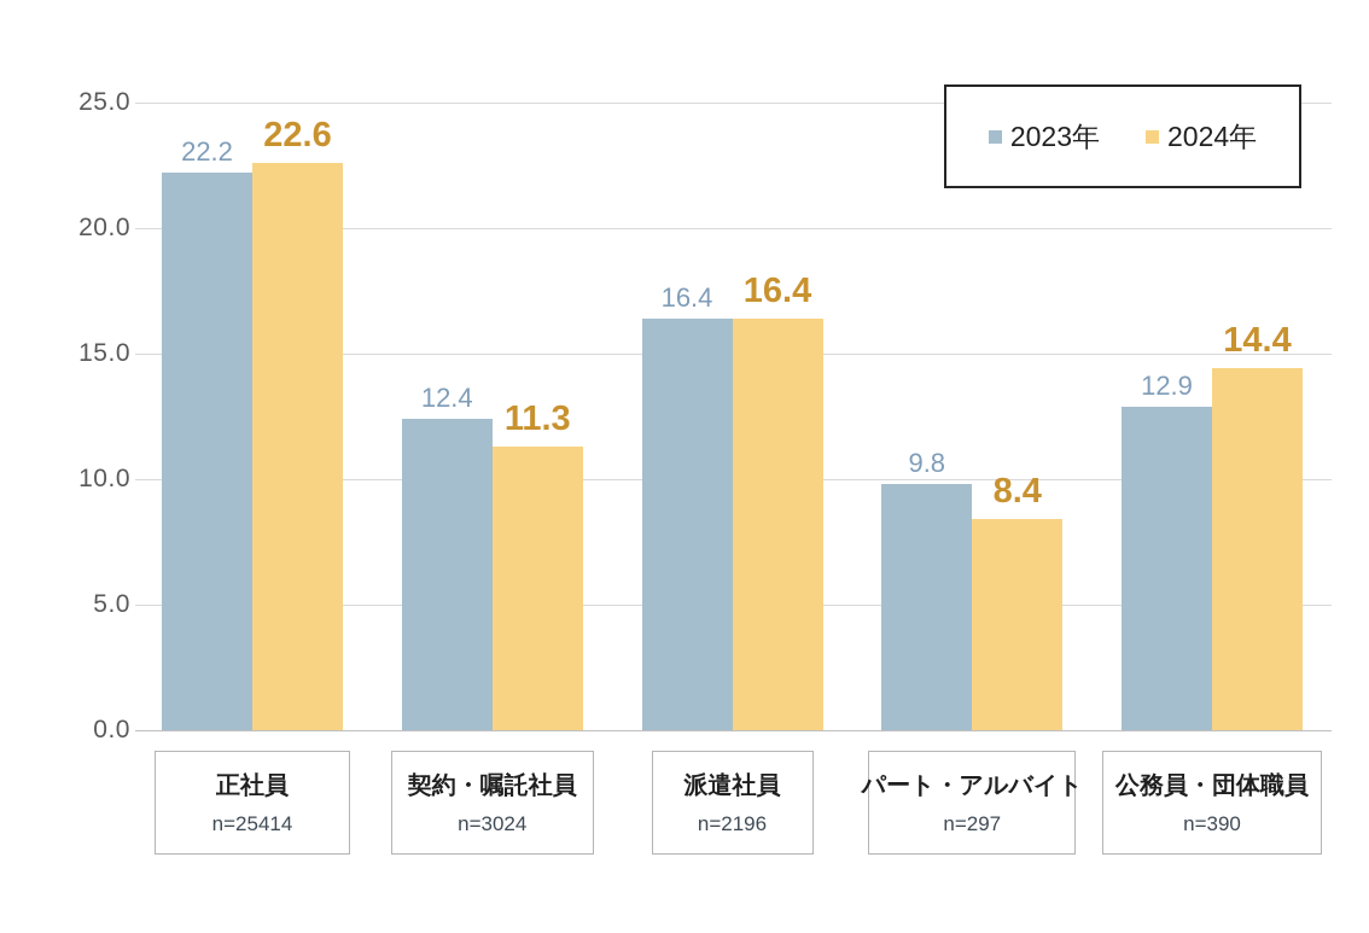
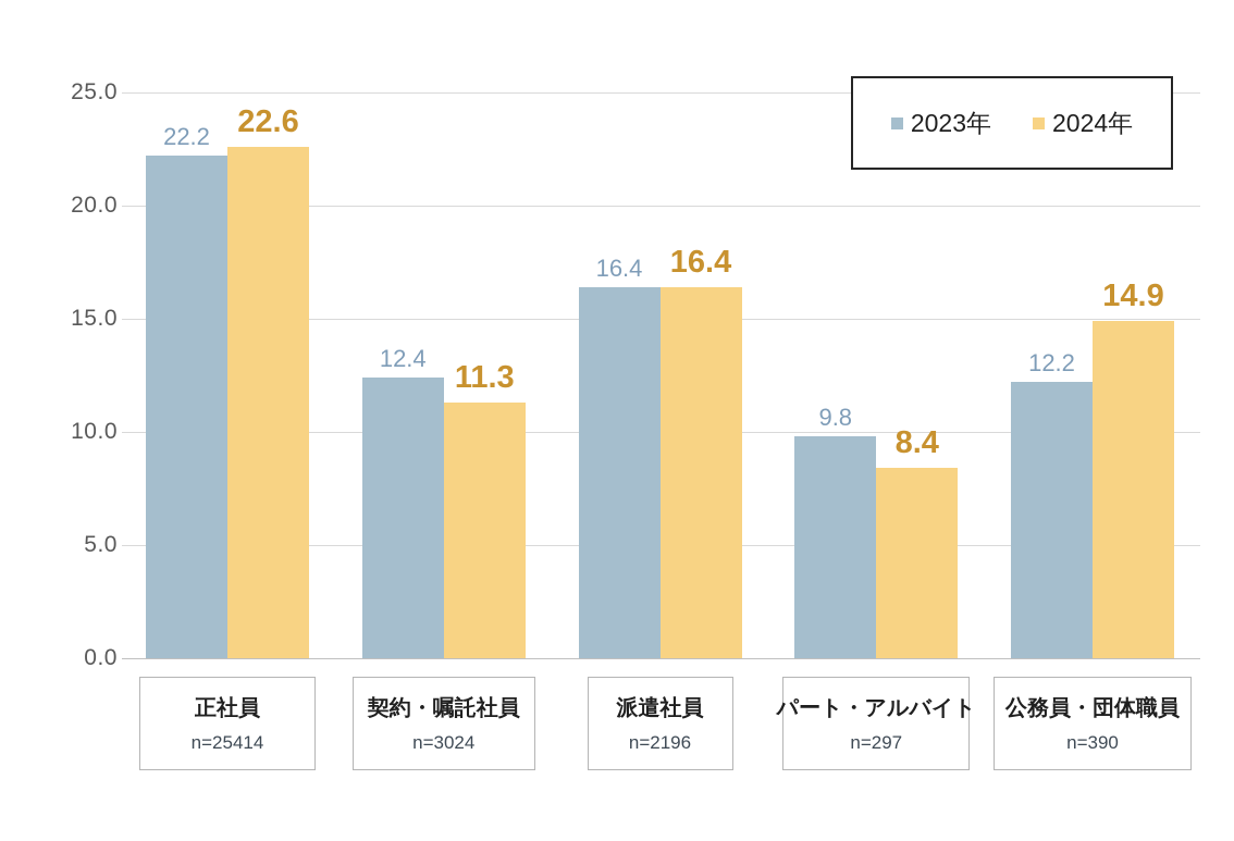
2023年/公務員・団体職員: 12.9 -> 12.2
2024年/公務員・団体職員: 14.4 -> 14.9
